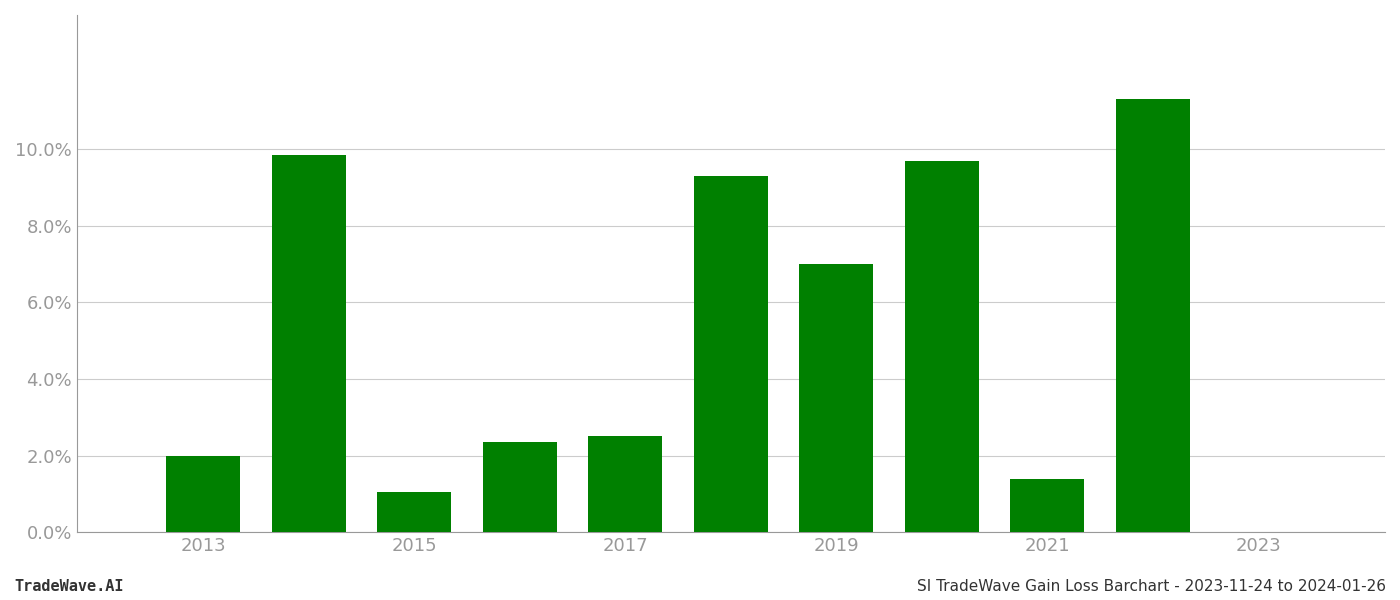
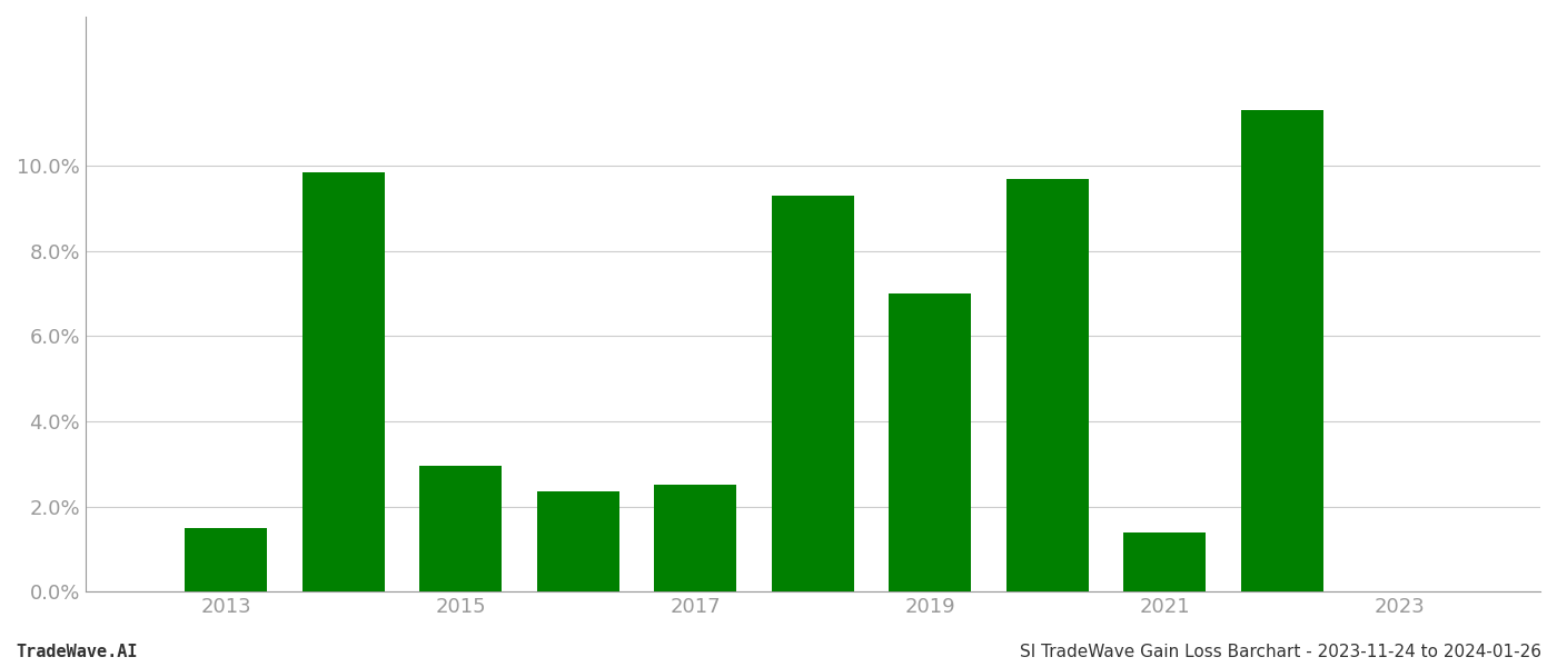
2013: 2.00% -> 1.50%
2015: 1.05% -> 2.95%
